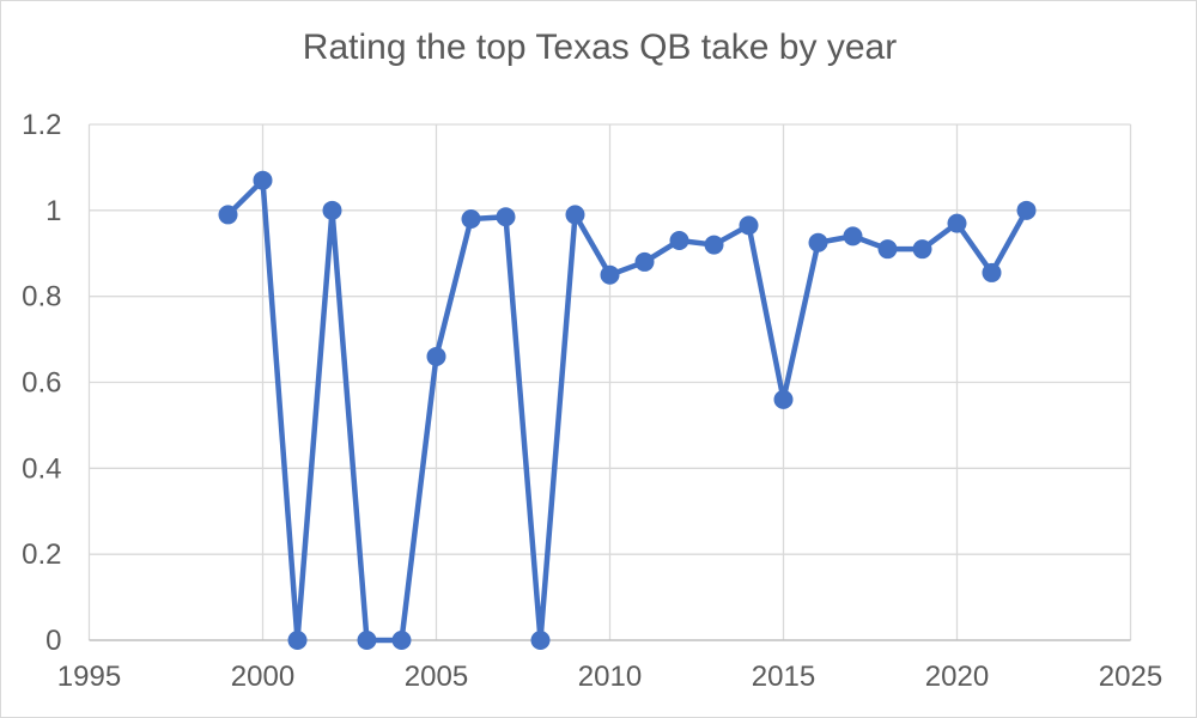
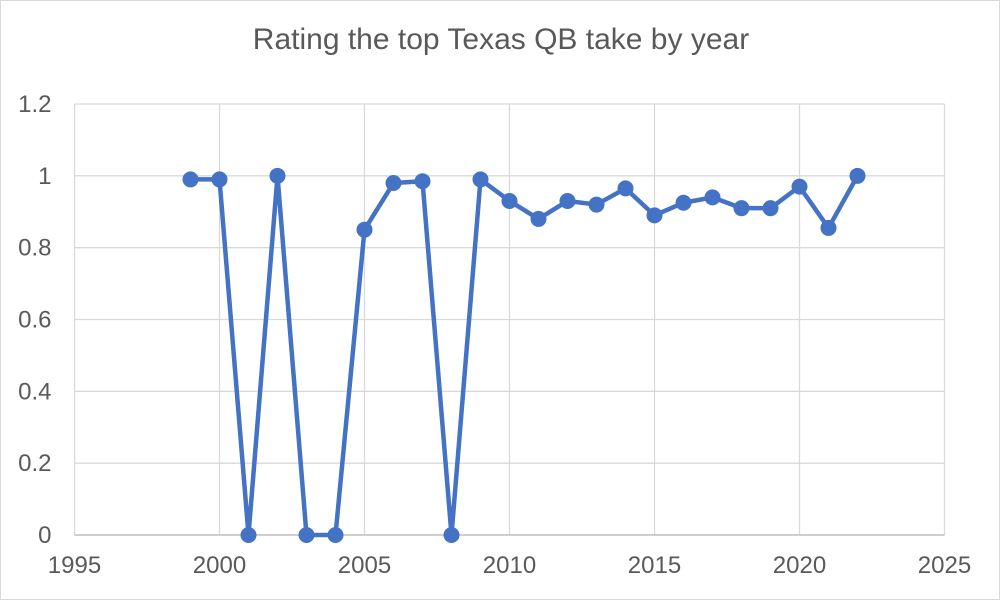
2000: 1.07 -> 0.99
2005: 0.66 -> 0.85
2010: 0.85 -> 0.93
2015: 0.56 -> 0.89
